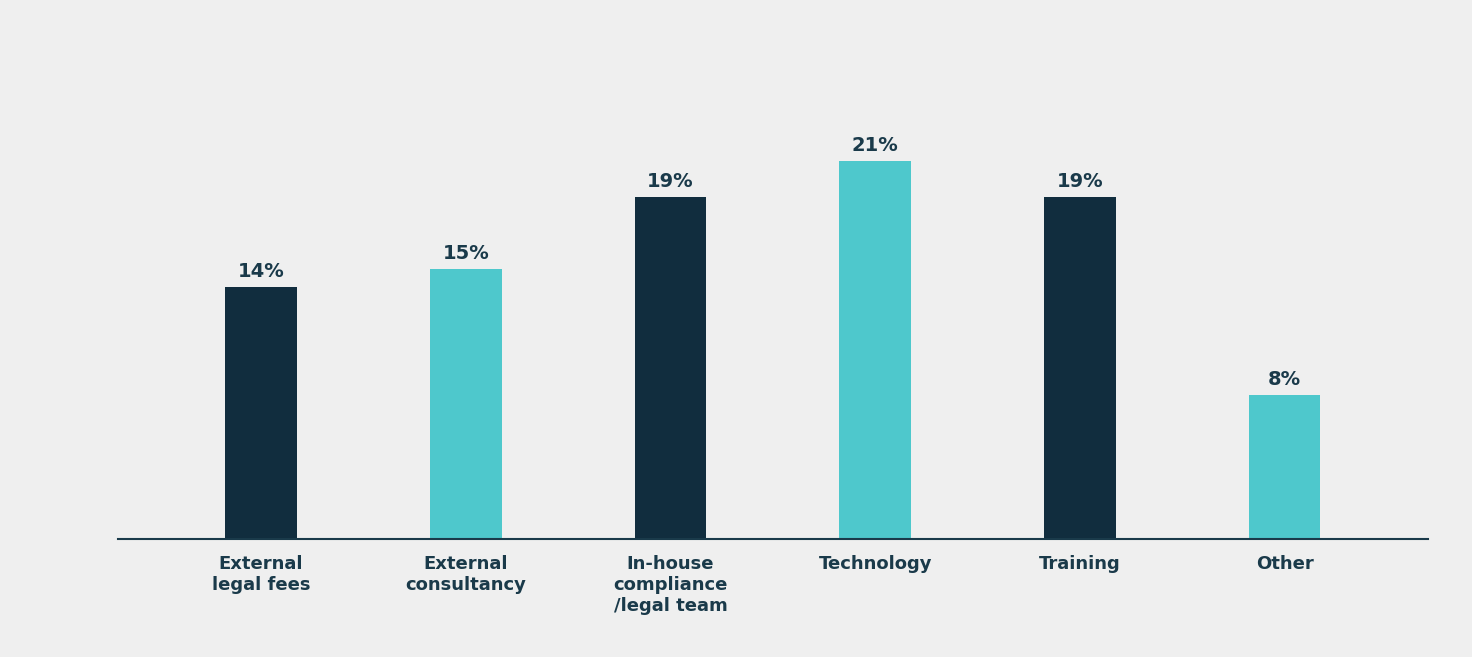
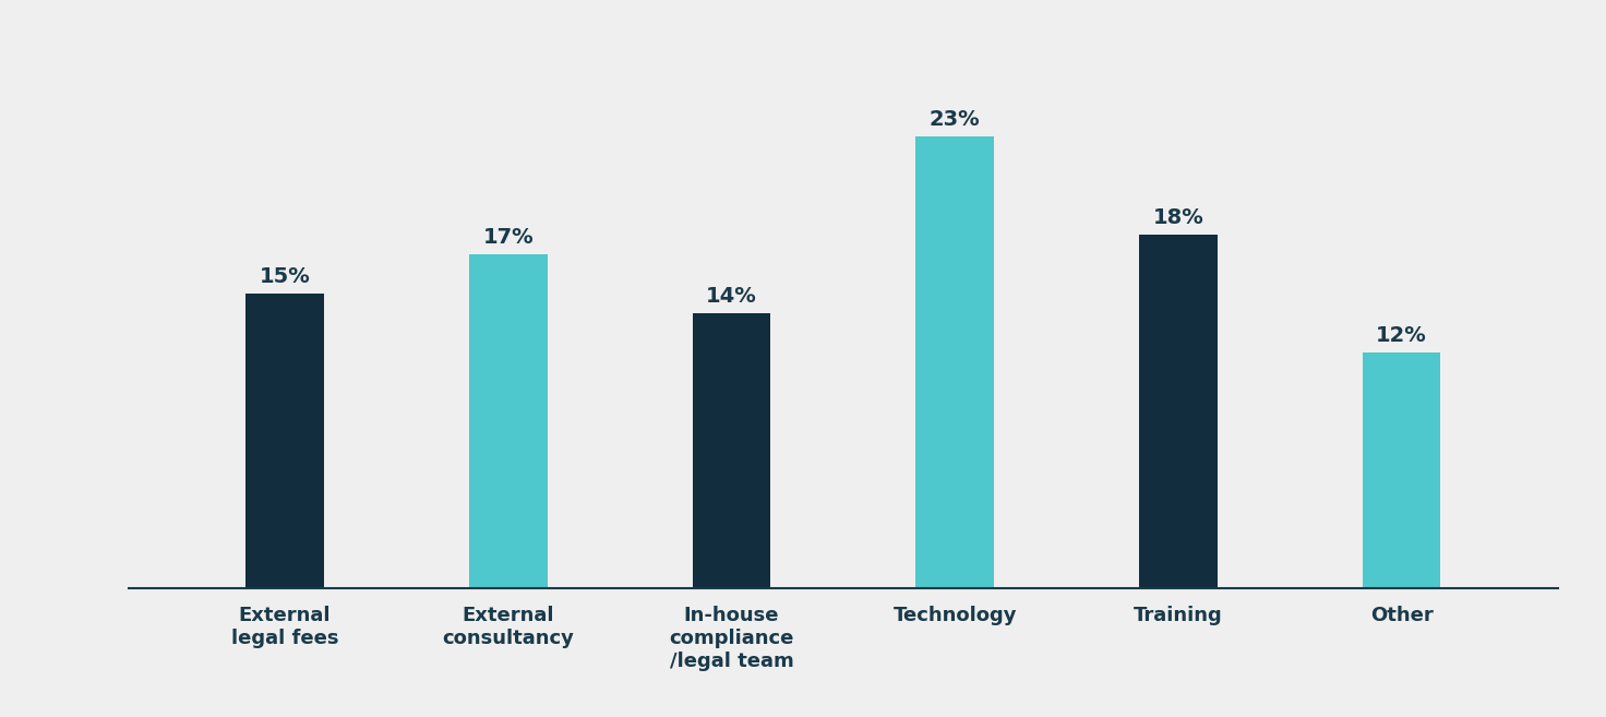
External legal fees: 14% -> 15%
External consultancy: 15% -> 17%
In-house compliance /legal team: 19% -> 14%
Technology: 21% -> 23%
Training: 19% -> 18%
Other: 8% -> 12%
